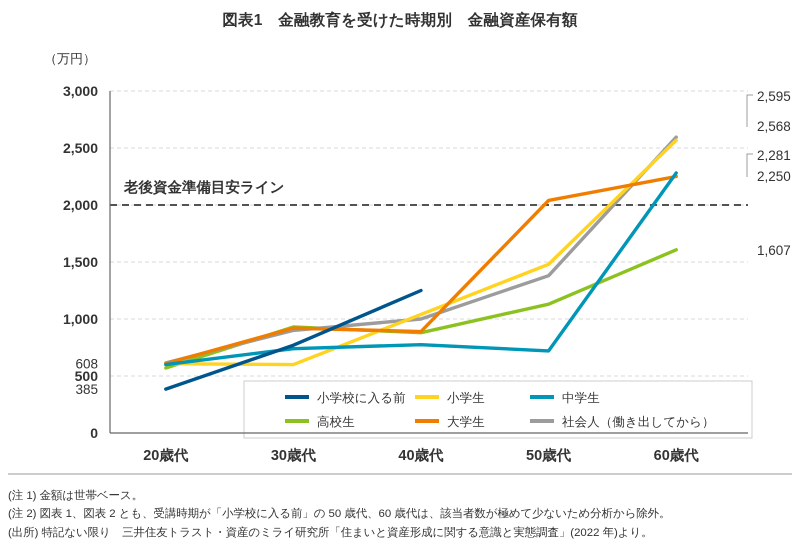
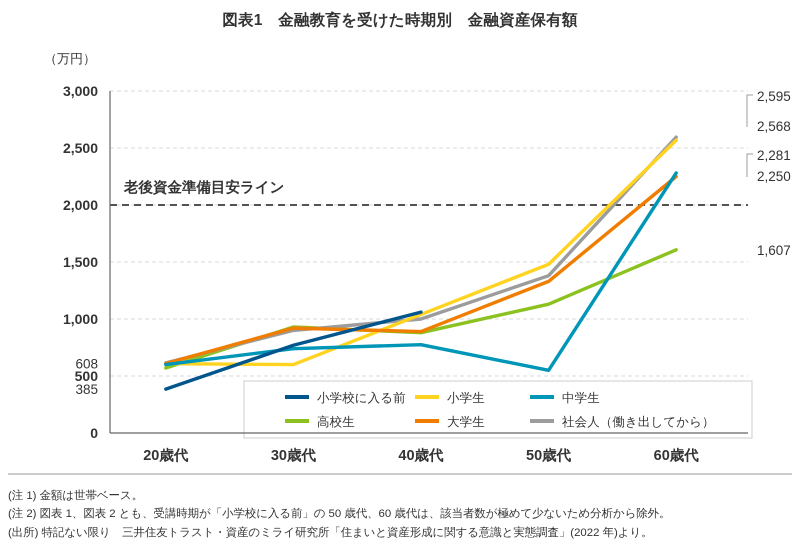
小学校に入る前/40歳代: 1250 -> 1060
中学生/50歳代: 720 -> 550
大学生/50歳代: 2040 -> 1330
